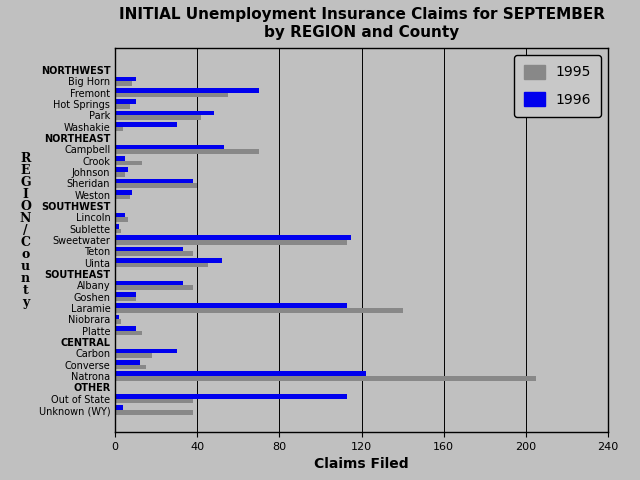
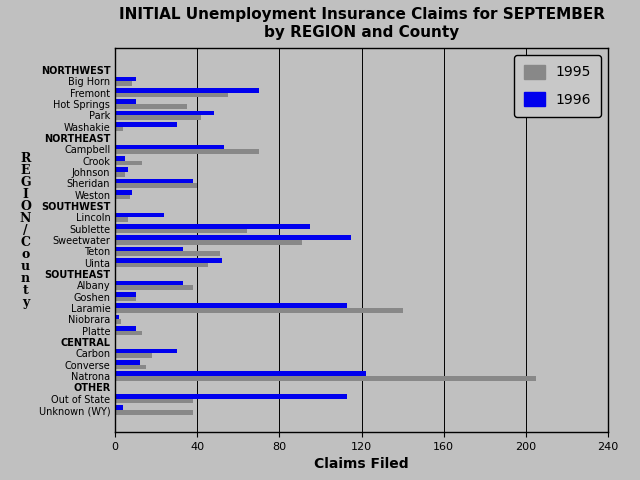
1995/Hot Springs: 7 -> 35
1996/Lincoln: 5 -> 24
1996/Sublette: 2 -> 95
1995/Sublette: 3 -> 64
1995/Sweetwater: 113 -> 91
1995/Teton: 38 -> 51
